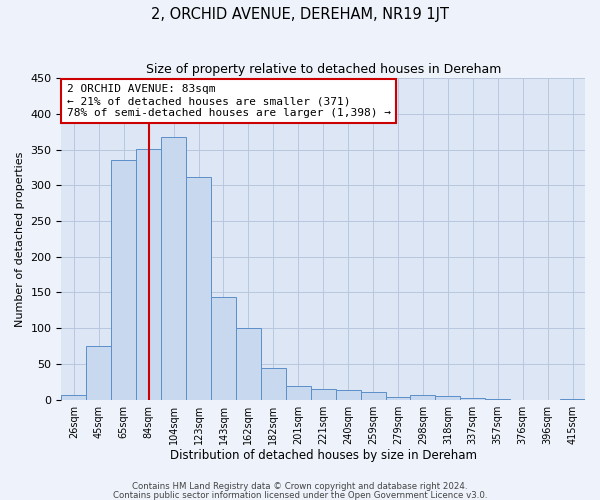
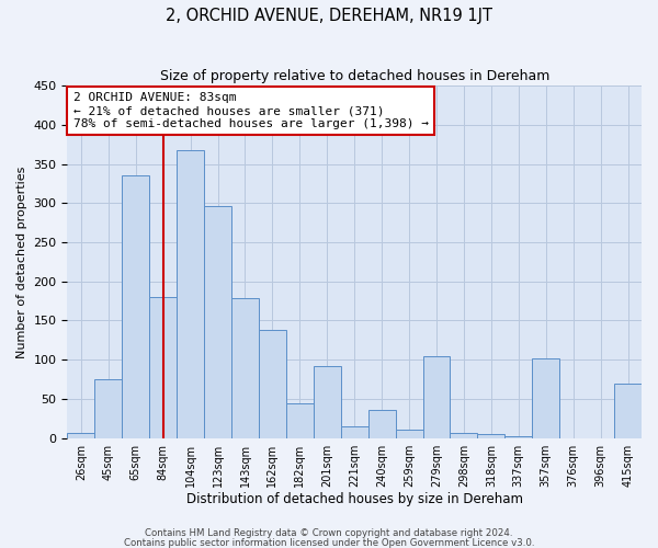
84sqm: 351 -> 180
123sqm: 311 -> 296
143sqm: 143 -> 178
162sqm: 101 -> 138
201sqm: 19 -> 92
240sqm: 13 -> 36
279sqm: 4 -> 104
357sqm: 1 -> 102
415sqm: 1 -> 70
